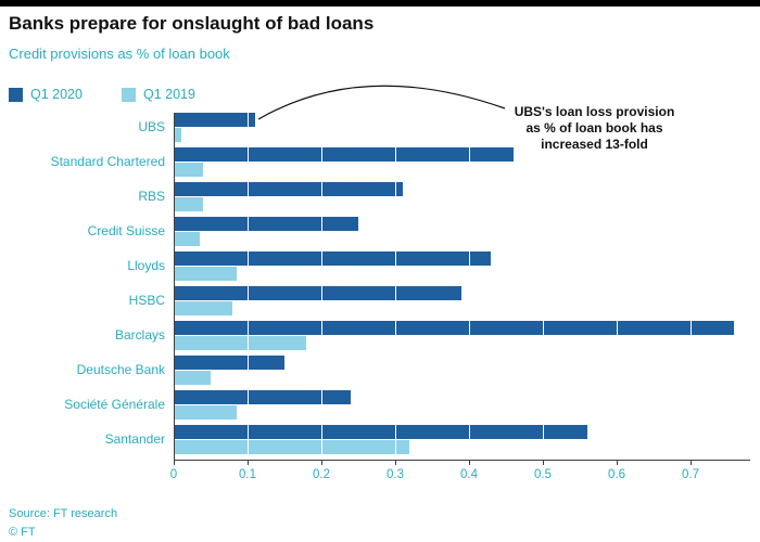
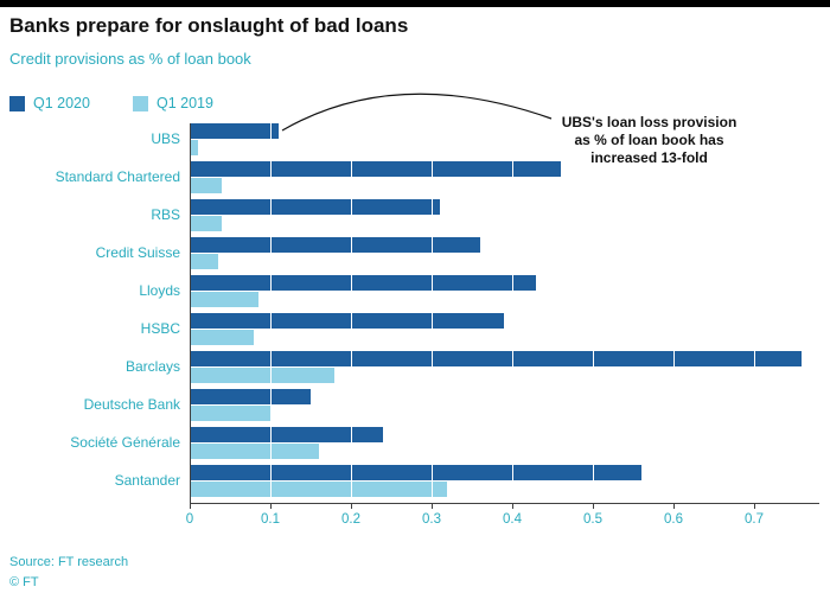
Q1 2020/Credit Suisse: 0.25 -> 0.36
Q1 2019/Deutsche Bank: 0.05 -> 0.10
Q1 2019/Société Générale: 0.09 -> 0.16
